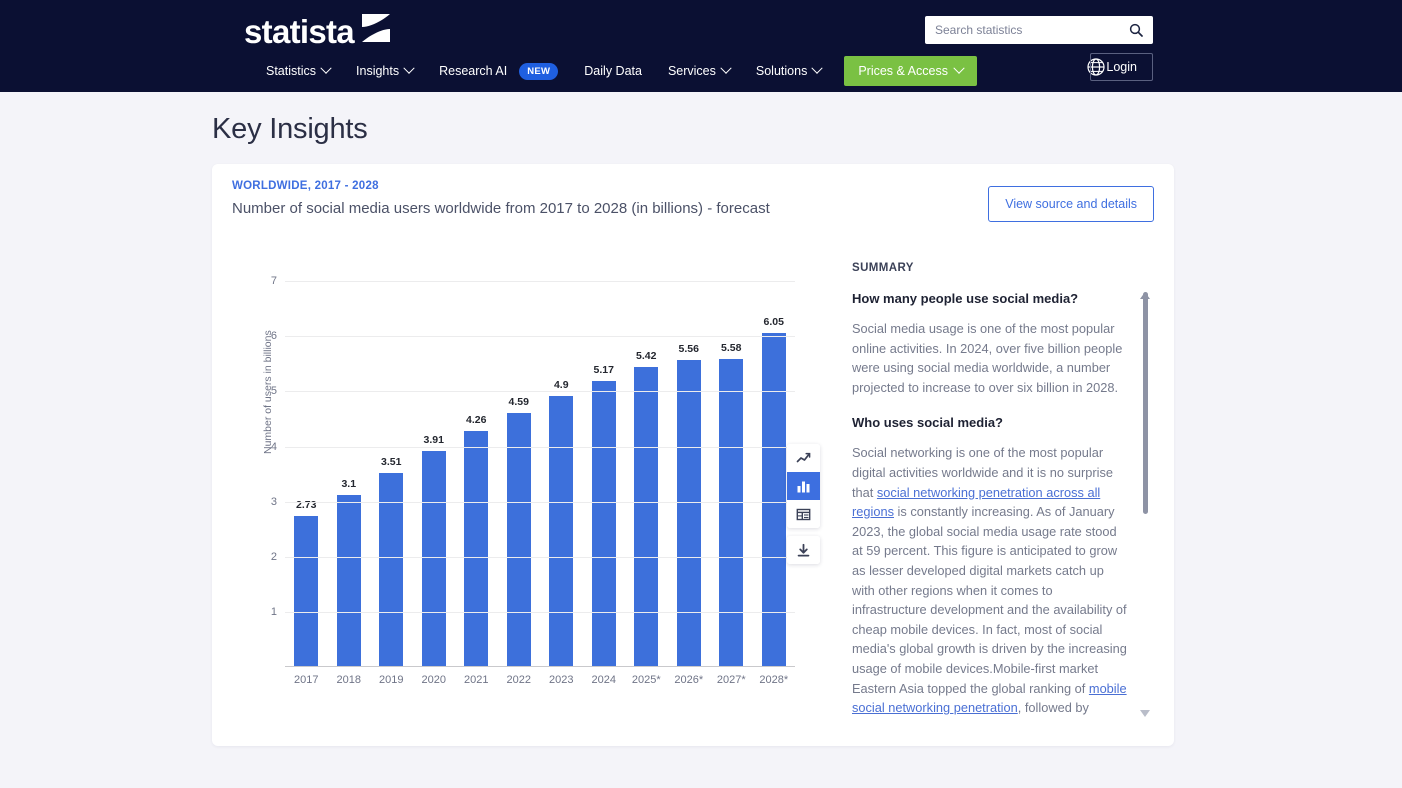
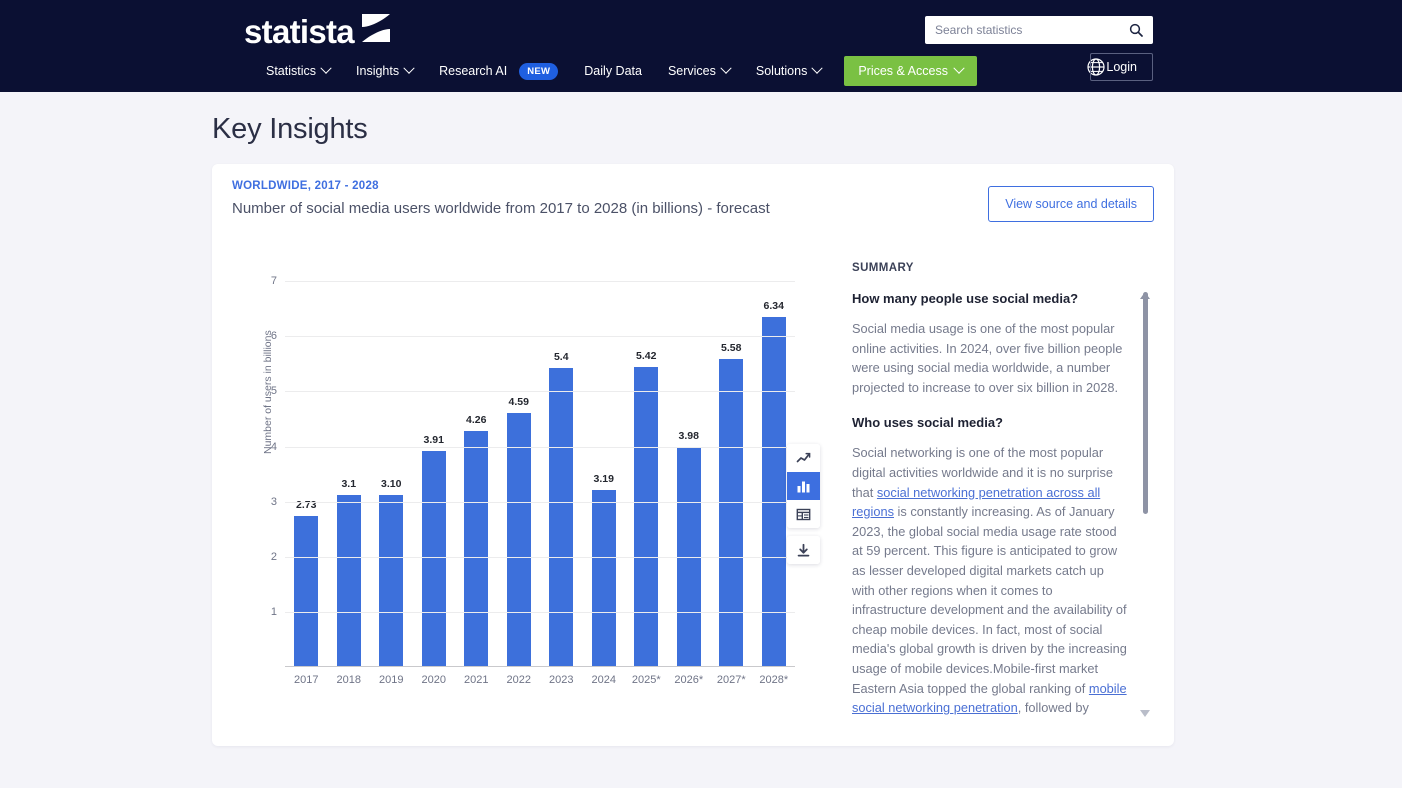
2019: 3.51 -> 3.10
2023: 4.9 -> 5.4
2024: 5.17 -> 3.19
2026*: 5.56 -> 3.98
2028*: 6.05 -> 6.34
